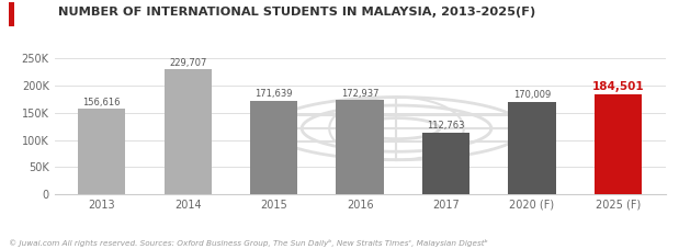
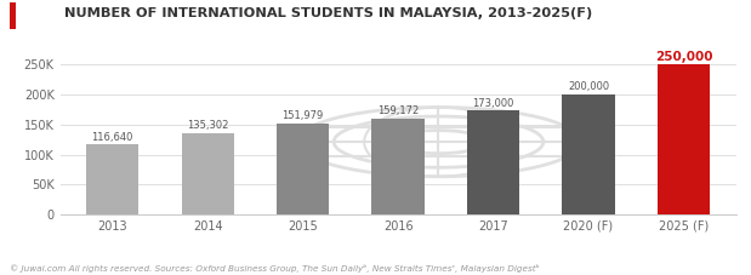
2013: 156,616 -> 116,640
2014: 229,707 -> 135,302
2015: 171,639 -> 151,979
2016: 172,937 -> 159,172
2017: 112,763 -> 173,000
2020 (F): 170,009 -> 200,000
2025 (F): 184,501 -> 250,000
